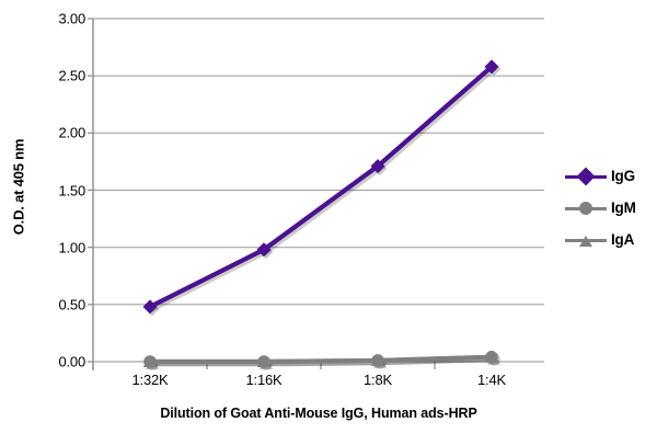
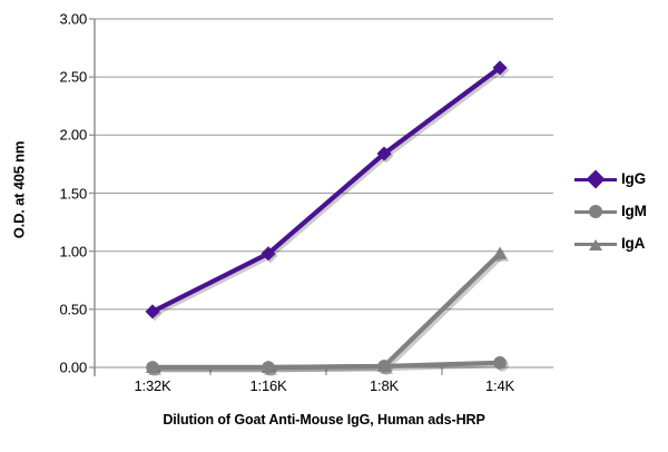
IgG/1:8K: 1.71 -> 1.84
IgA/1:4K: 0.04 -> 0.98
